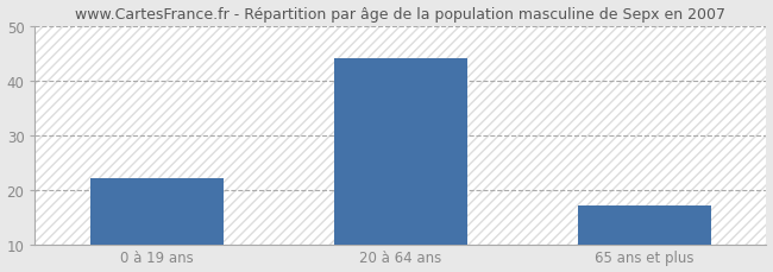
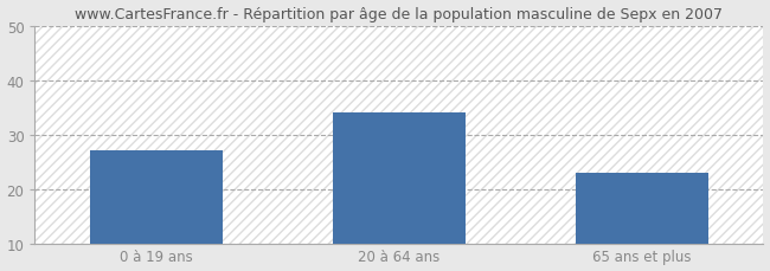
0 à 19 ans: 22 -> 27
20 à 64 ans: 44 -> 34
65 ans et plus: 17 -> 23
